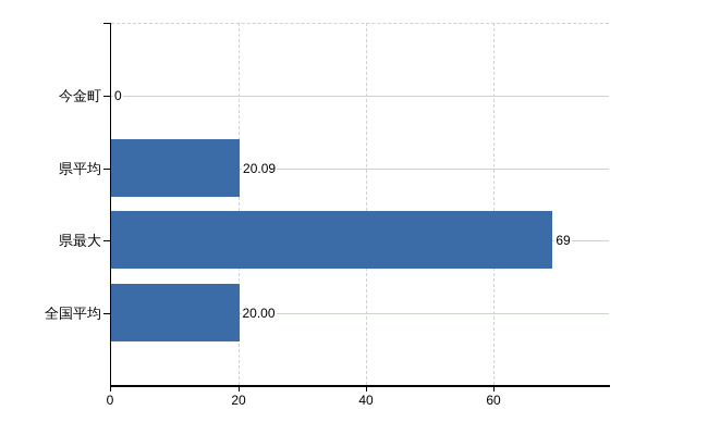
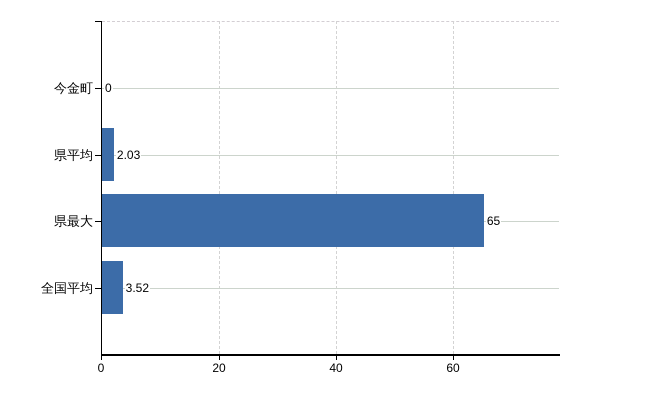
県平均: 20.09 -> 2.03
県最大: 69 -> 65
全国平均: 20.00 -> 3.52
